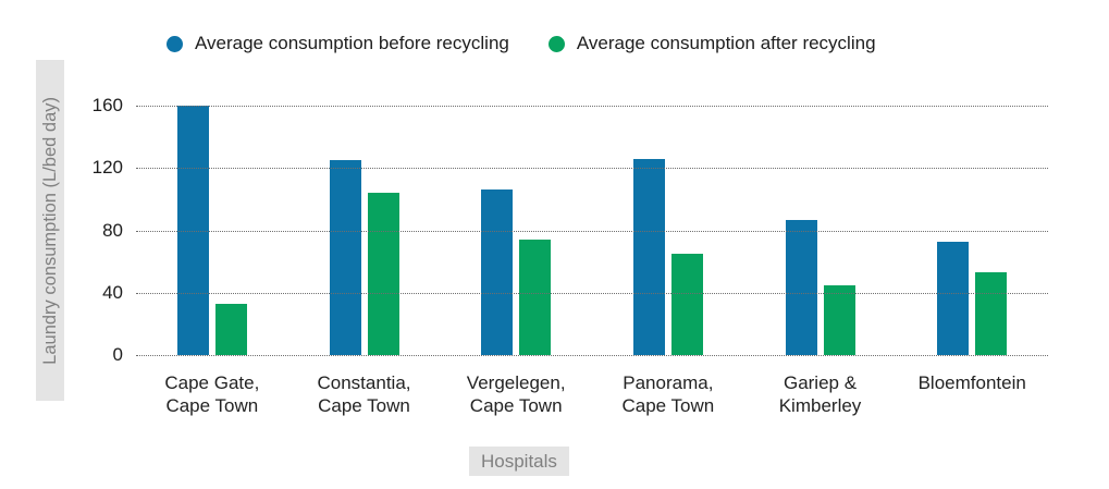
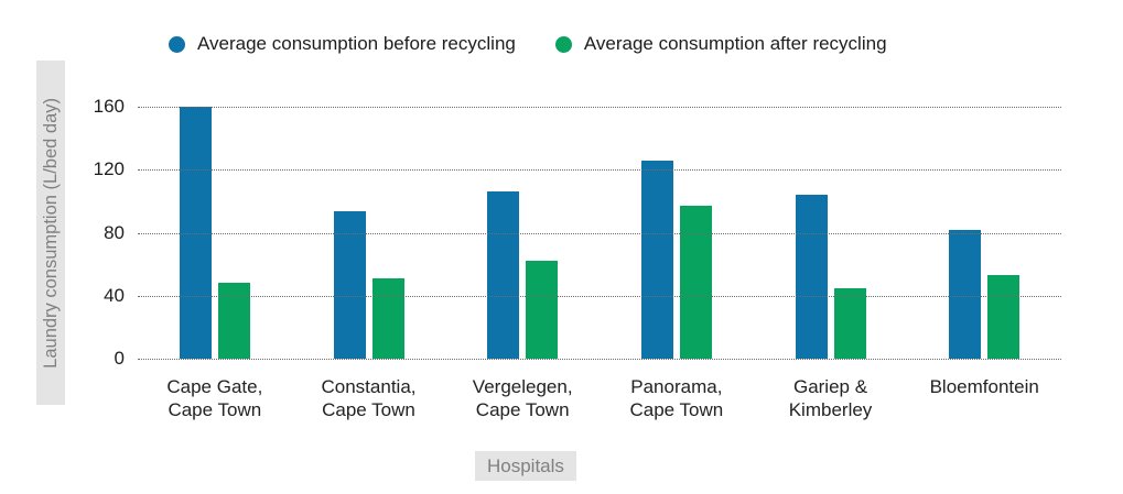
Average consumption after recycling/Cape Gate, Cape Town: 33 -> 48
Average consumption before recycling/Constantia, Cape Town: 125 -> 94
Average consumption after recycling/Constantia, Cape Town: 104 -> 51
Average consumption after recycling/Vergelegen, Cape Town: 74 -> 62
Average consumption after recycling/Panorama, Cape Town: 65 -> 97
Average consumption before recycling/Gariep & Kimberley: 87 -> 104
Average consumption before recycling/Bloemfontein: 73 -> 82
